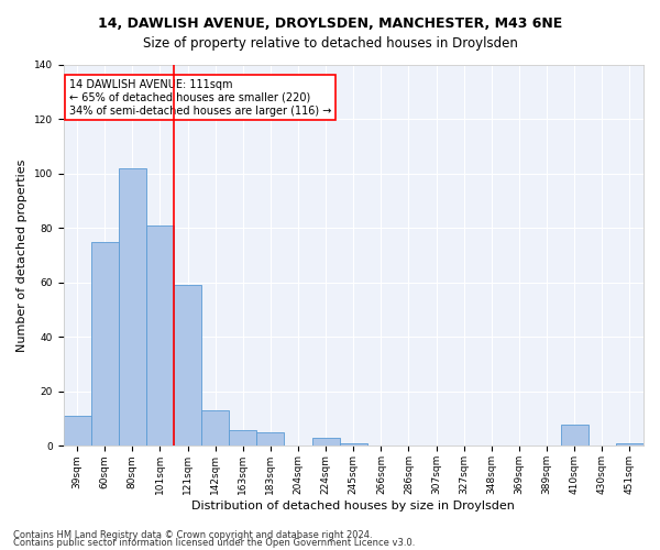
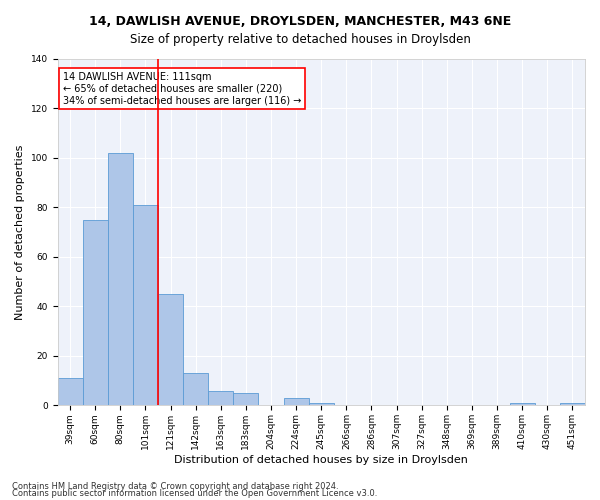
121sqm: 59 -> 45
410sqm: 8 -> 1
